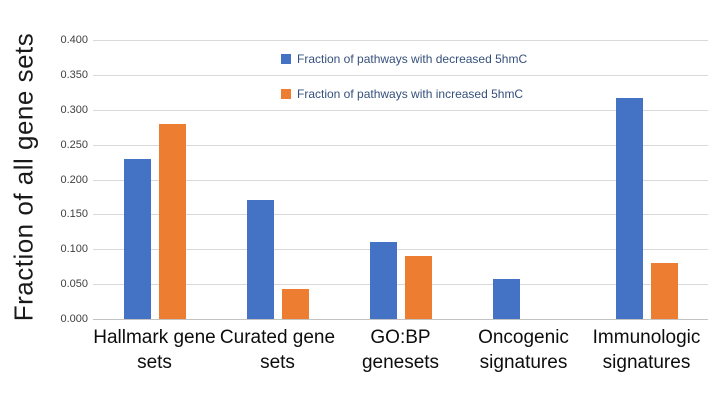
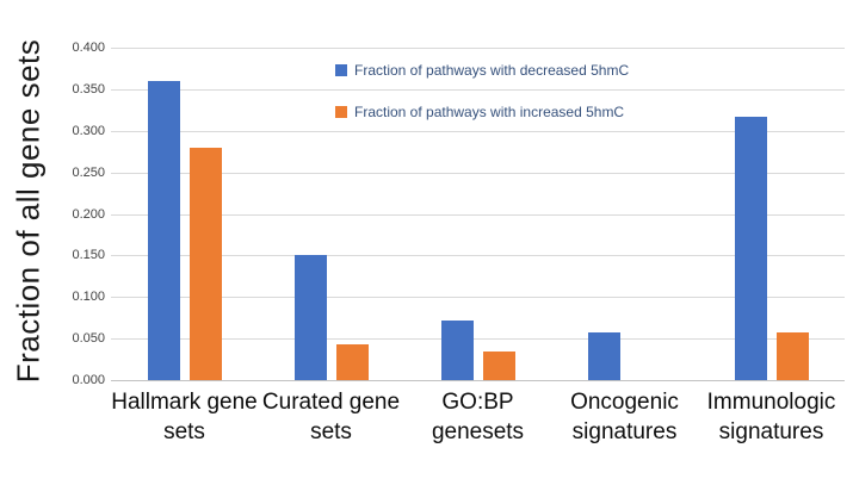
Fraction of pathways with decreased 5hmC/Hallmark gene sets: 0.23 -> 0.36
Fraction of pathways with decreased 5hmC/Curated gene sets: 0.17 -> 0.15
Fraction of pathways with decreased 5hmC/GO:BP genesets: 0.11 -> 0.07
Fraction of pathways with increased 5hmC/GO:BP genesets: 0.09 -> 0.04
Fraction of pathways with increased 5hmC/Immunologic signatures: 0.08 -> 0.06
